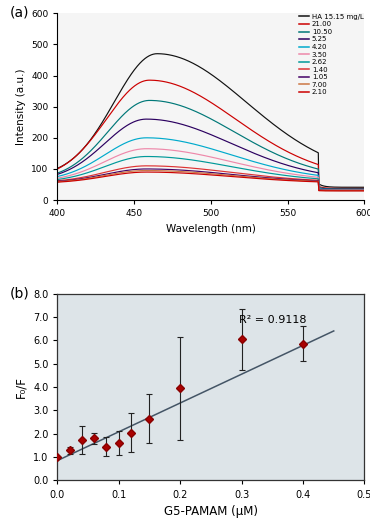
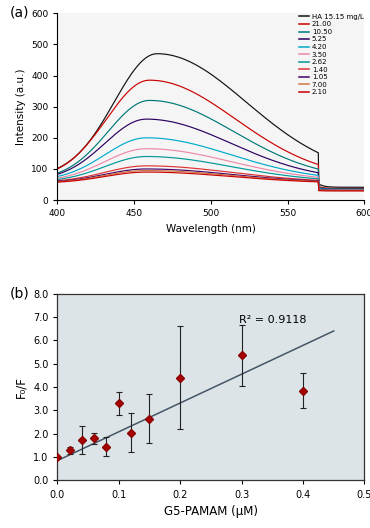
0.1: 1.60 -> 3.30
0.2: 3.95 -> 4.40
0.3: 6.05 -> 5.35
0.4: 5.85 -> 3.85
